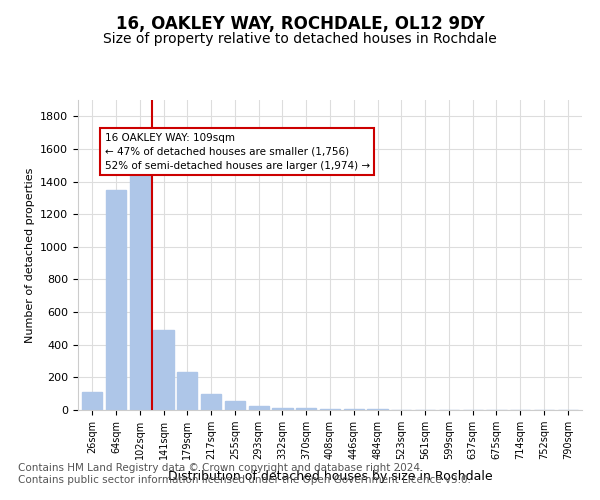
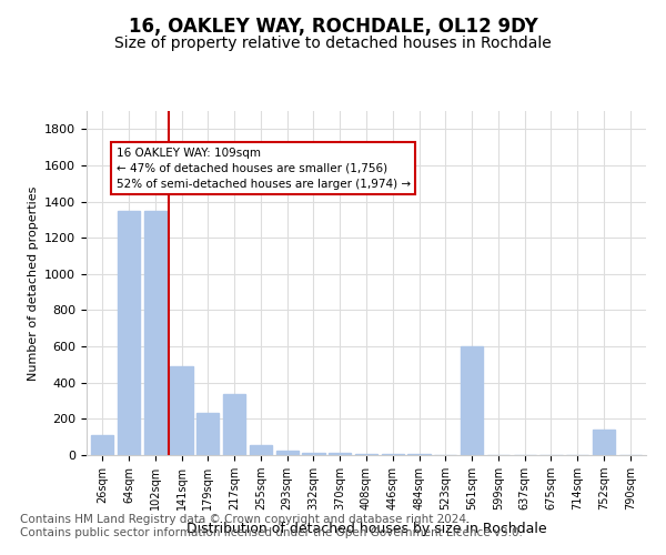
102sqm: 1450 -> 1350
217sqm: 100 -> 340
561sqm: 0 -> 600
752sqm: 0 -> 140
